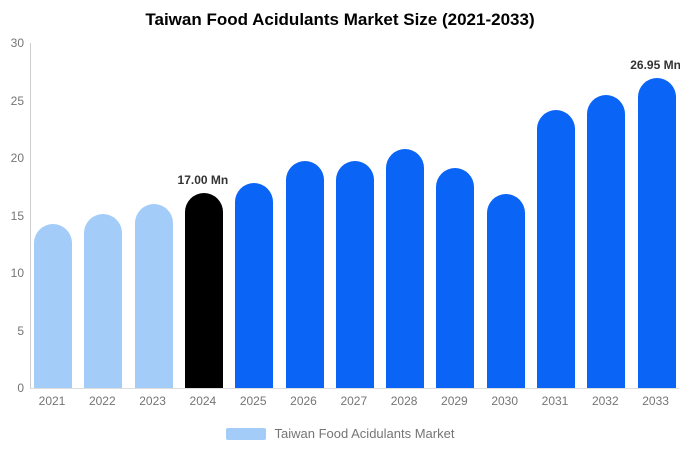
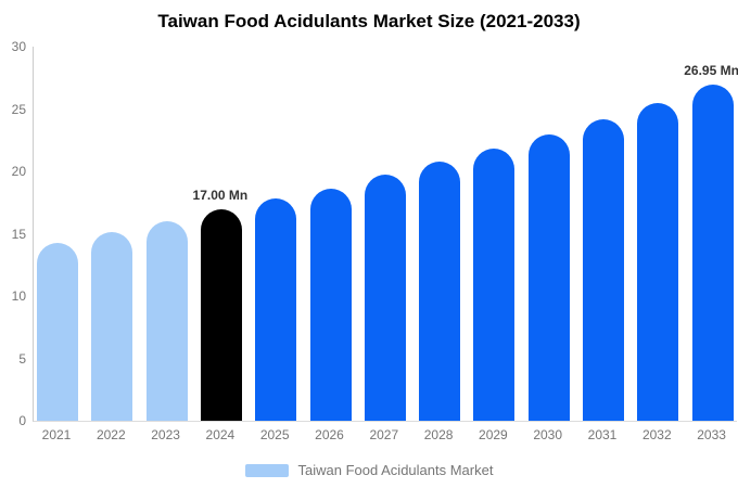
2026: 19.7 -> 18.6
2029: 19.1 -> 21.8
2030: 16.9 -> 23.0
